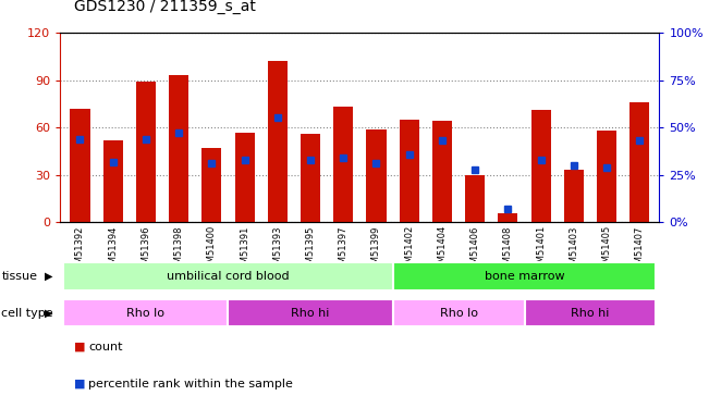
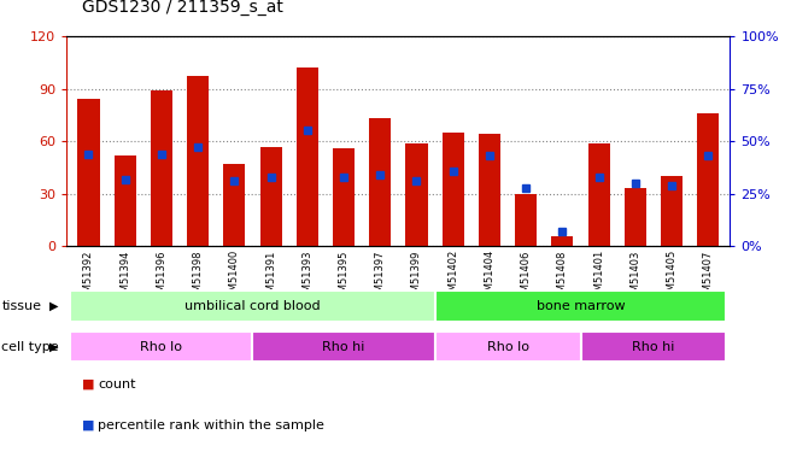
GSM51392: 72 -> 84
GSM51398: 93 -> 97
GSM51401: 71 -> 59
GSM51405: 58 -> 40
